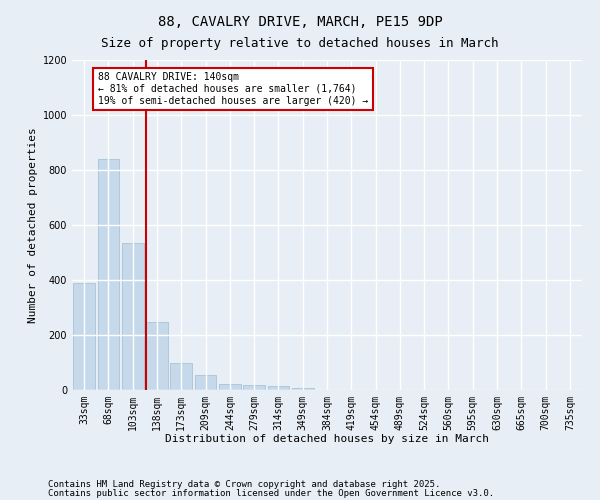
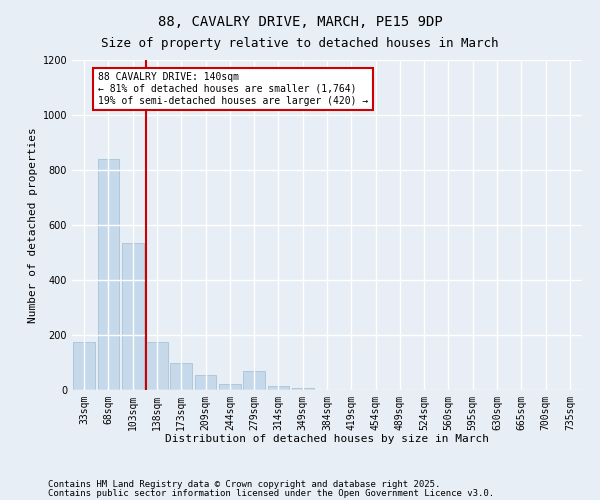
33sqm: 390 -> 175
138sqm: 248 -> 175
279sqm: 18 -> 70
